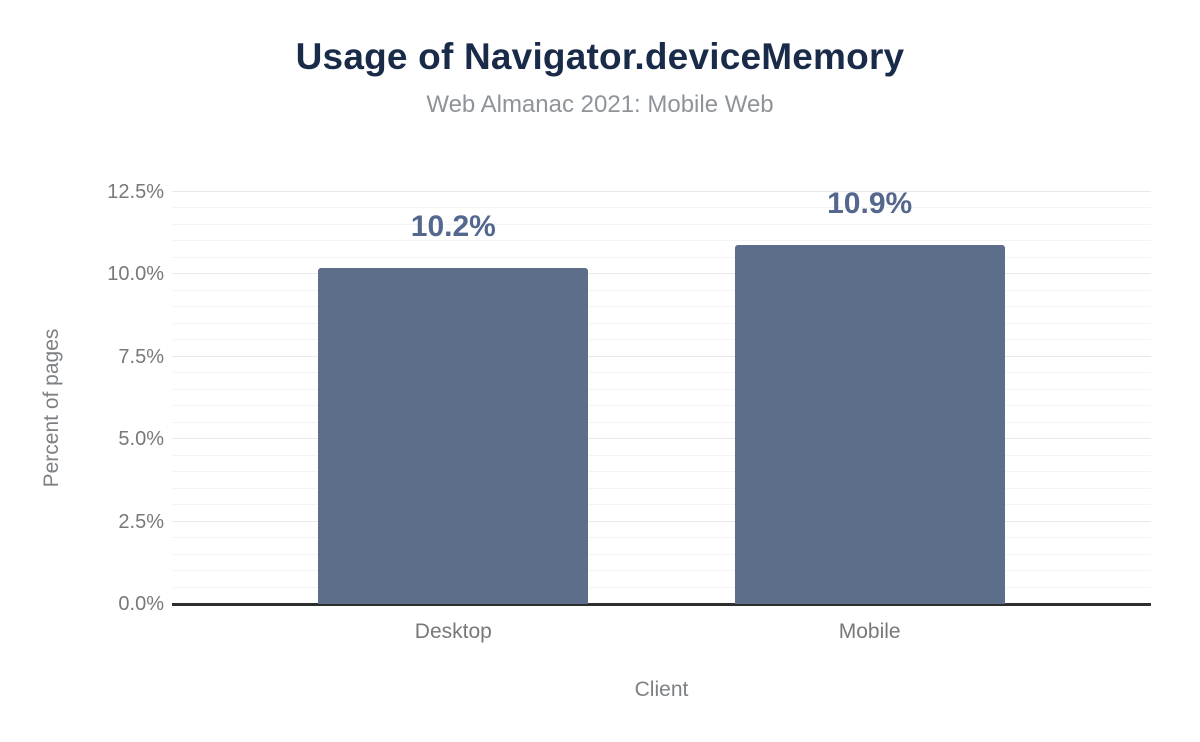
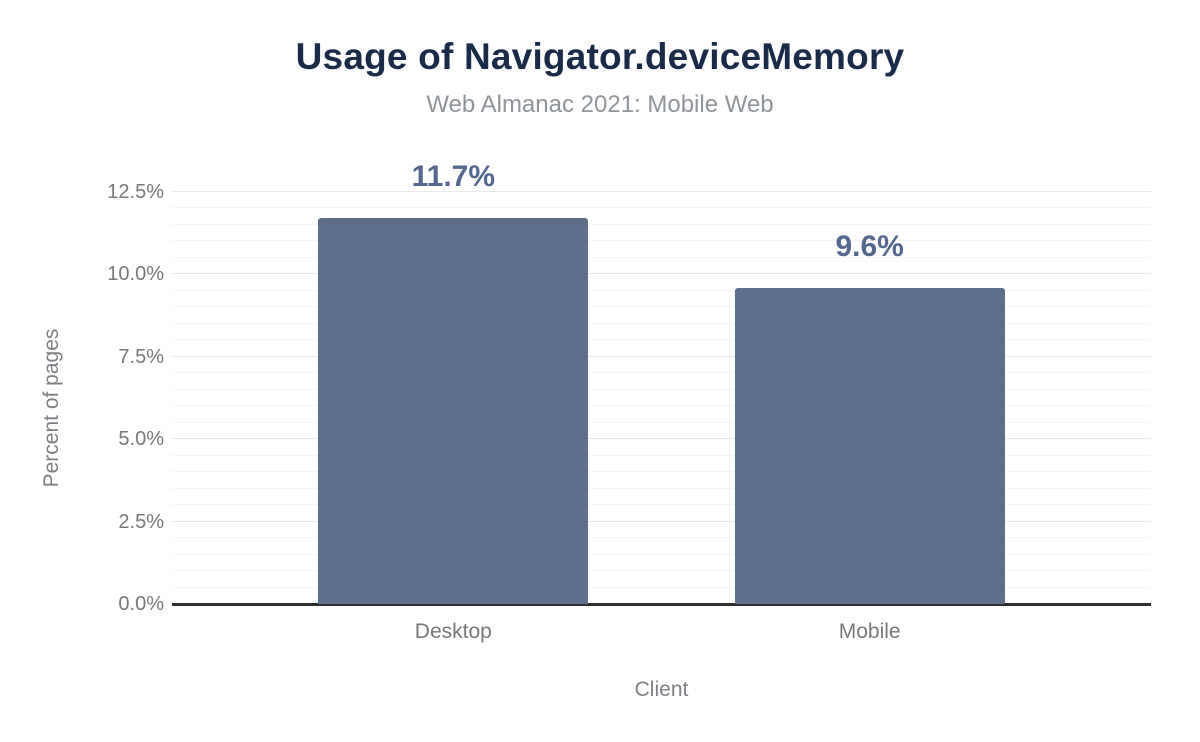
Desktop: 10.2% -> 11.7%
Mobile: 10.9% -> 9.6%
